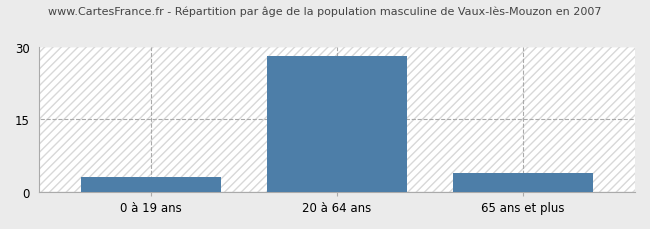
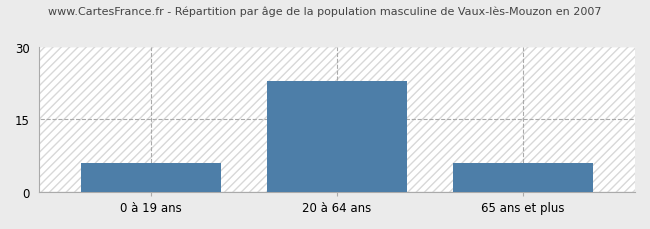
0 à 19 ans: 3 -> 6
20 à 64 ans: 28 -> 23
65 ans et plus: 4 -> 6
